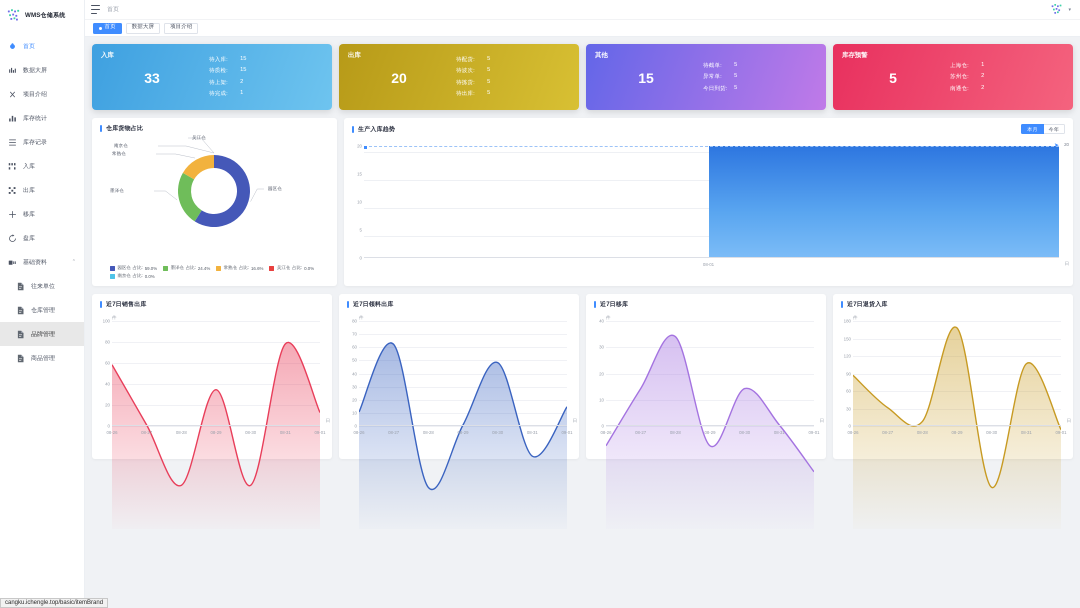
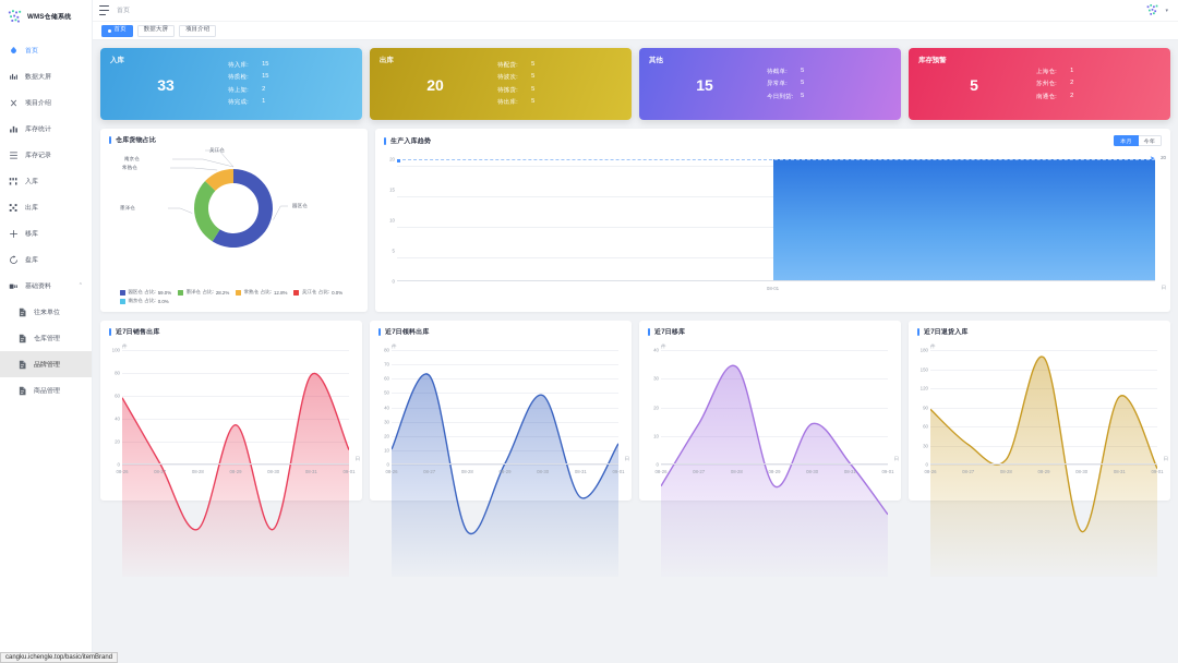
仓库货物占比/墨泽仓: 24.4% -> 28.2%
仓库货物占比/常熟仓: 16.6% -> 12.8%
